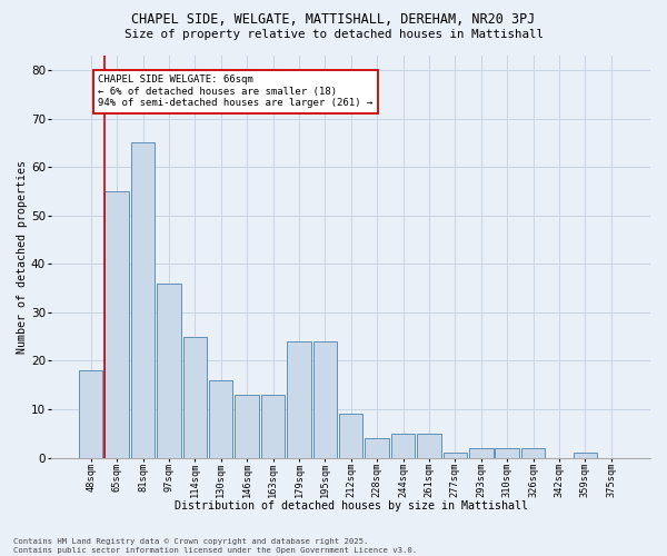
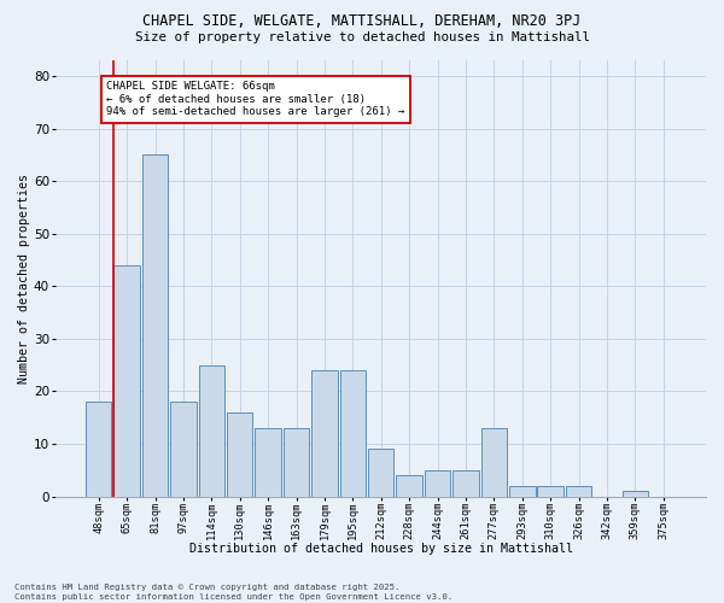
65sqm: 55 -> 44
97sqm: 36 -> 18
277sqm: 1 -> 13
